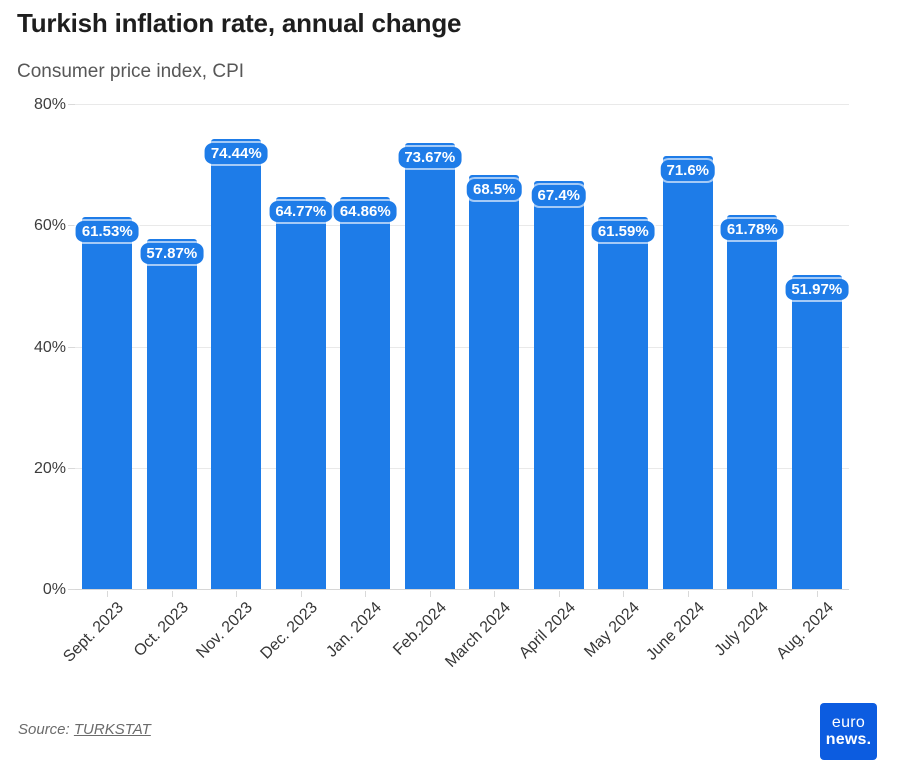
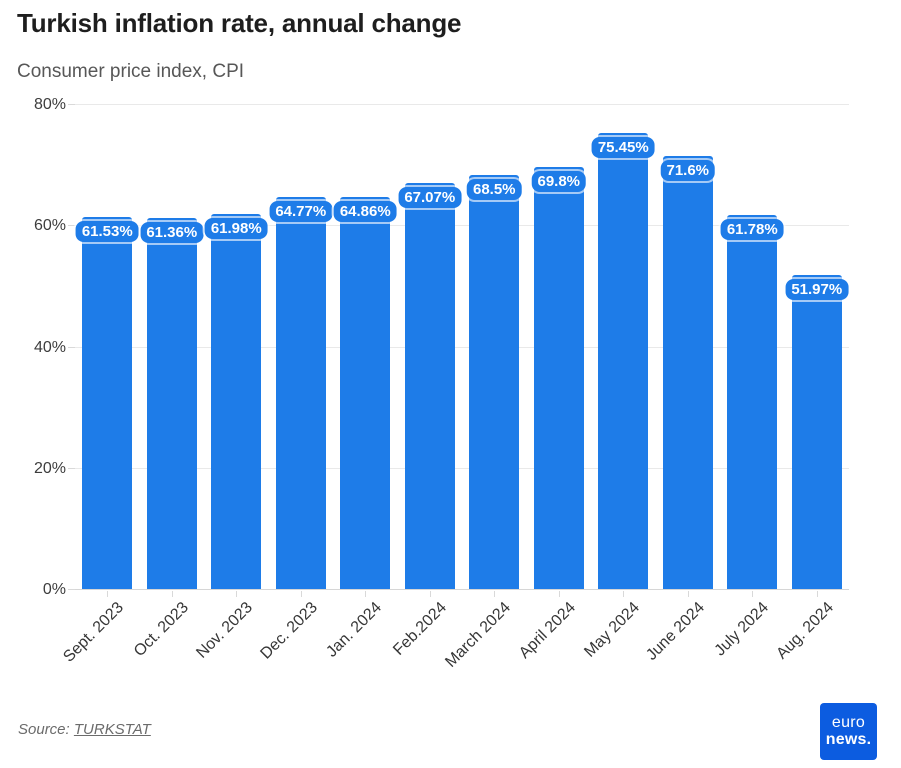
Oct. 2023: 57.87% -> 61.36%
Nov. 2023: 74.44% -> 61.98%
Feb.2024: 73.67% -> 67.07%
April 2024: 67.4% -> 69.8%
May 2024: 61.59% -> 75.45%
